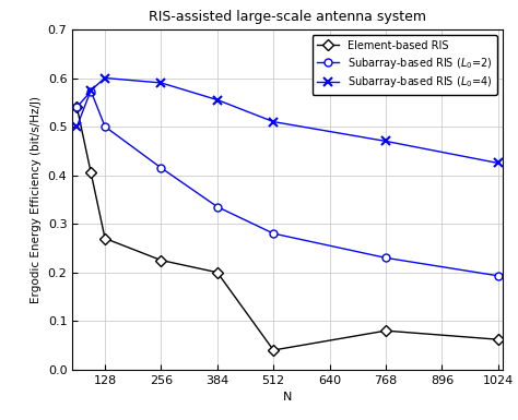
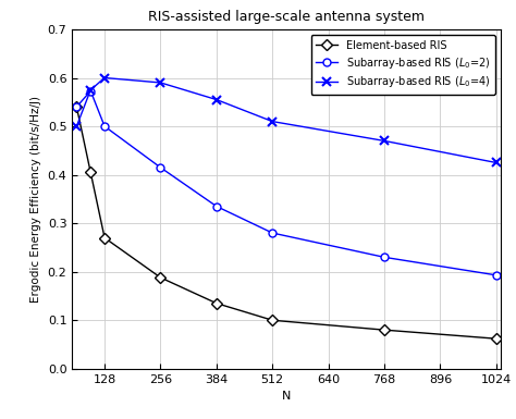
Element-based RIS/256: 0.225 -> 0.188
Element-based RIS/384: 0.200 -> 0.135
Element-based RIS/512: 0.040 -> 0.100
